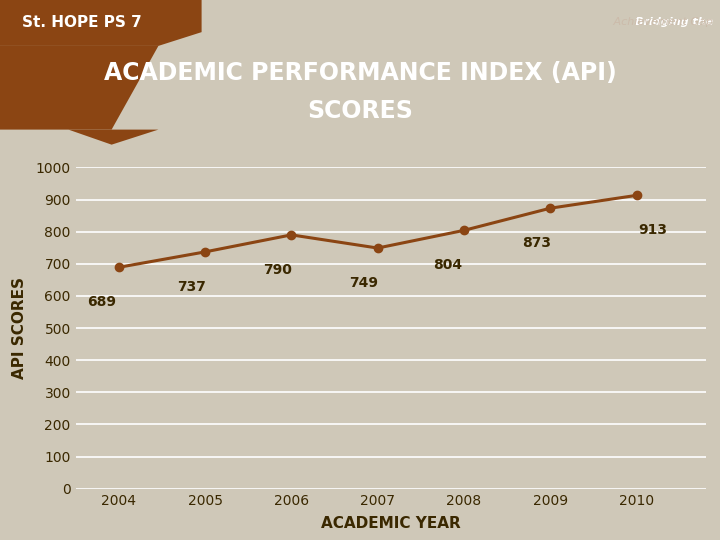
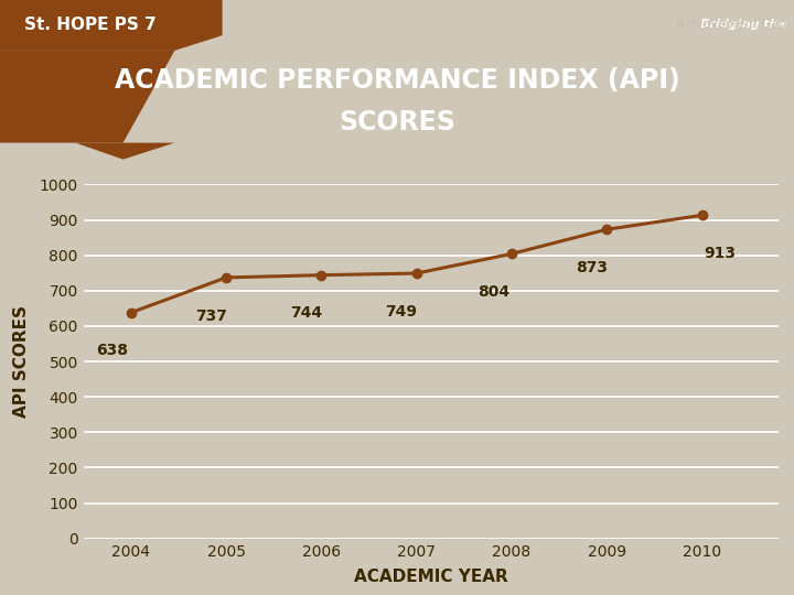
2004: 689 -> 638
2006: 790 -> 744
